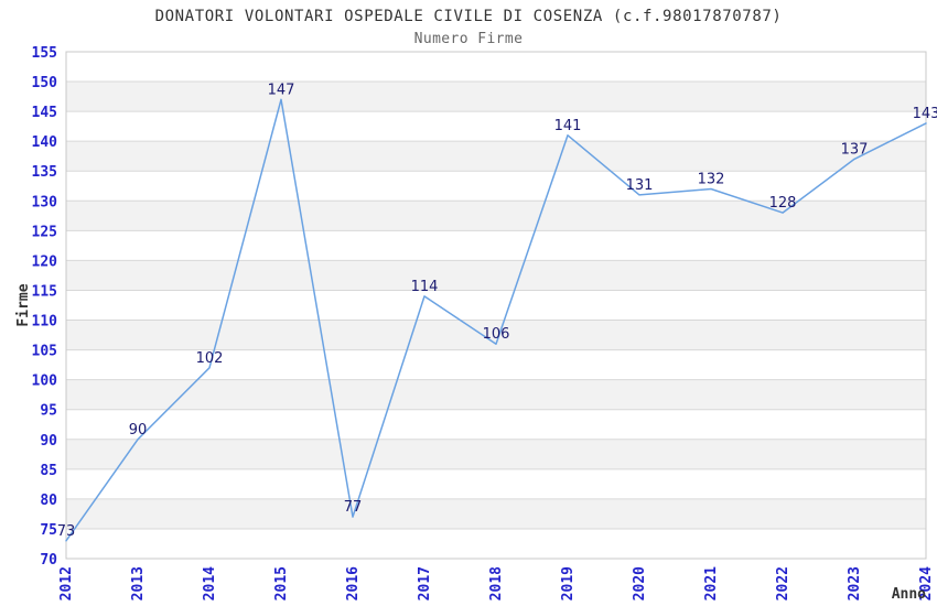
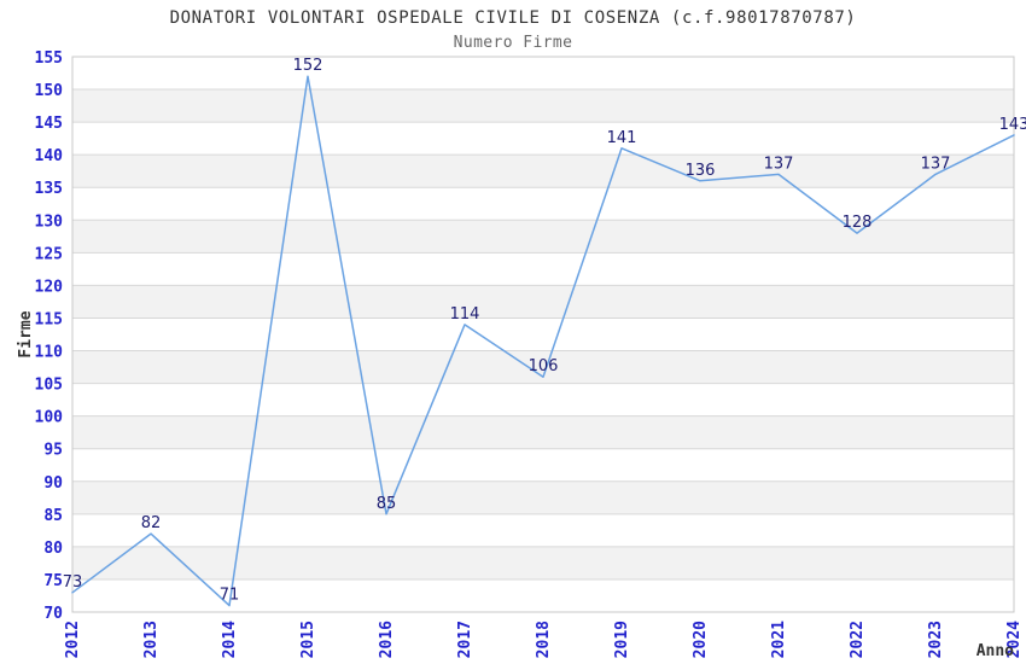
2013: 90 -> 82
2014: 102 -> 71
2015: 147 -> 152
2016: 77 -> 85
2020: 131 -> 136
2021: 132 -> 137
